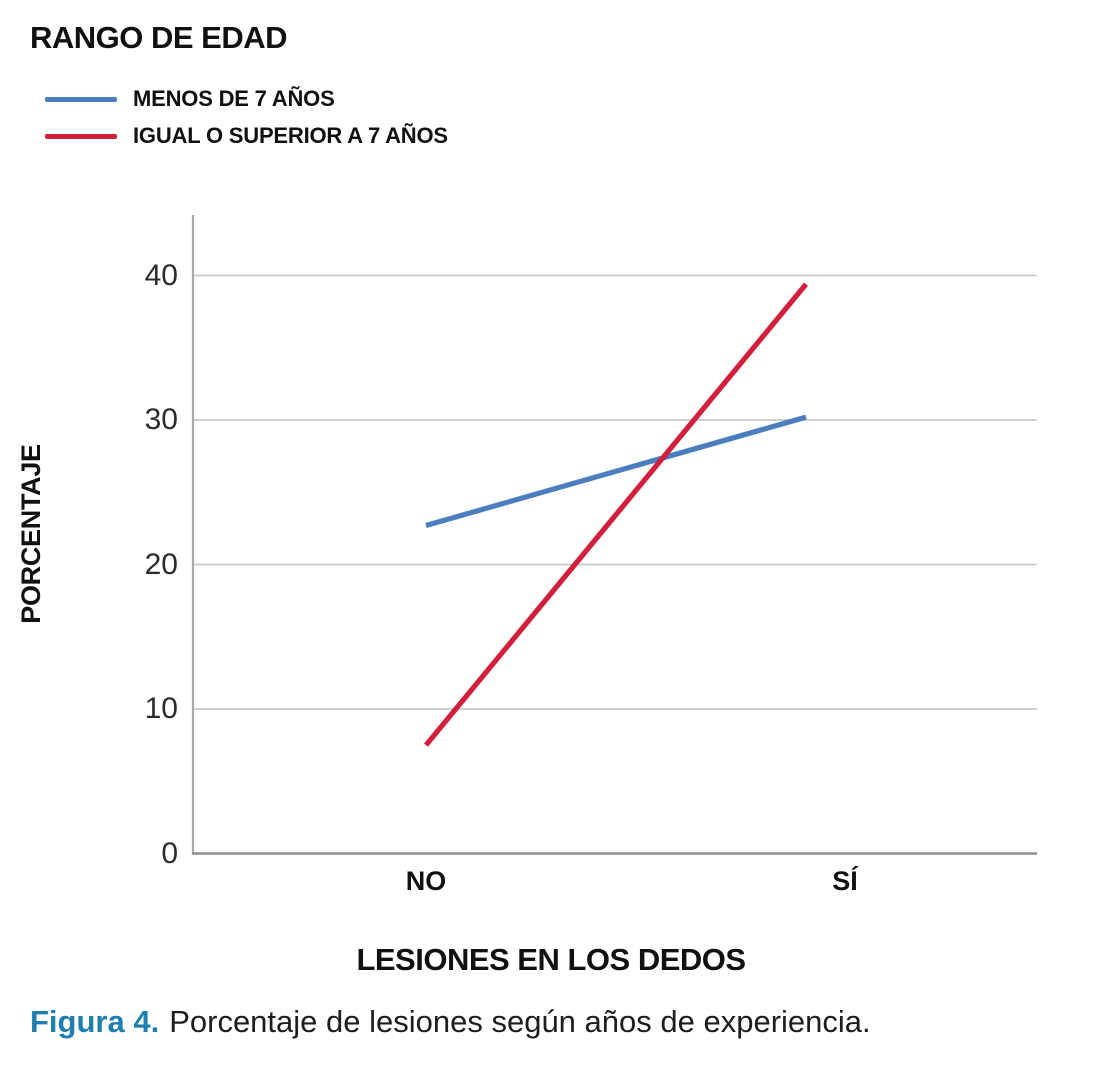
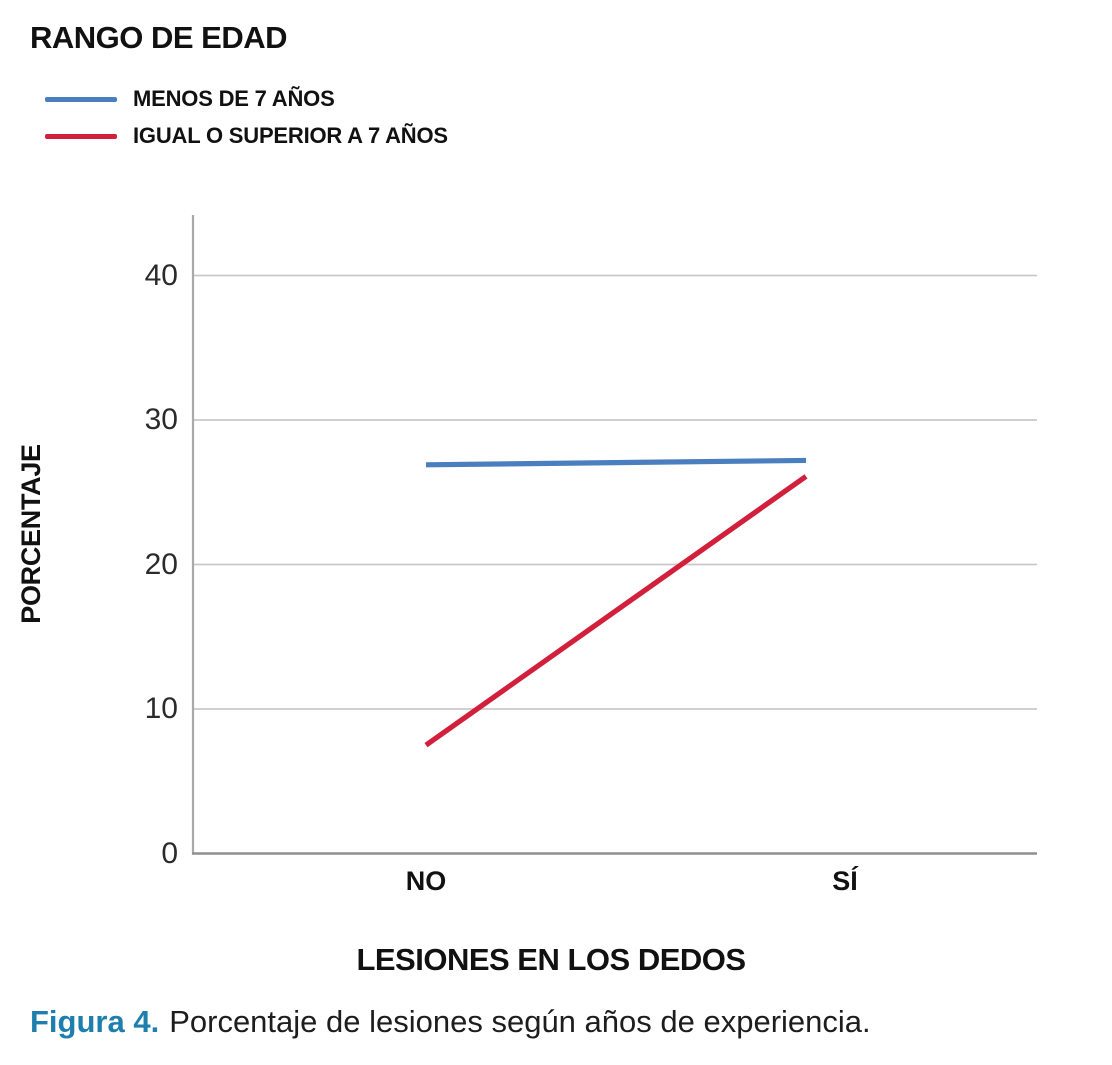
MENOS DE 7 AÑOS/NO: 22.7 -> 26.9
MENOS DE 7 AÑOS/SÍ: 30.2 -> 27.2
IGUAL O SUPERIOR A 7 AÑOS/SÍ: 39.4 -> 26.1
